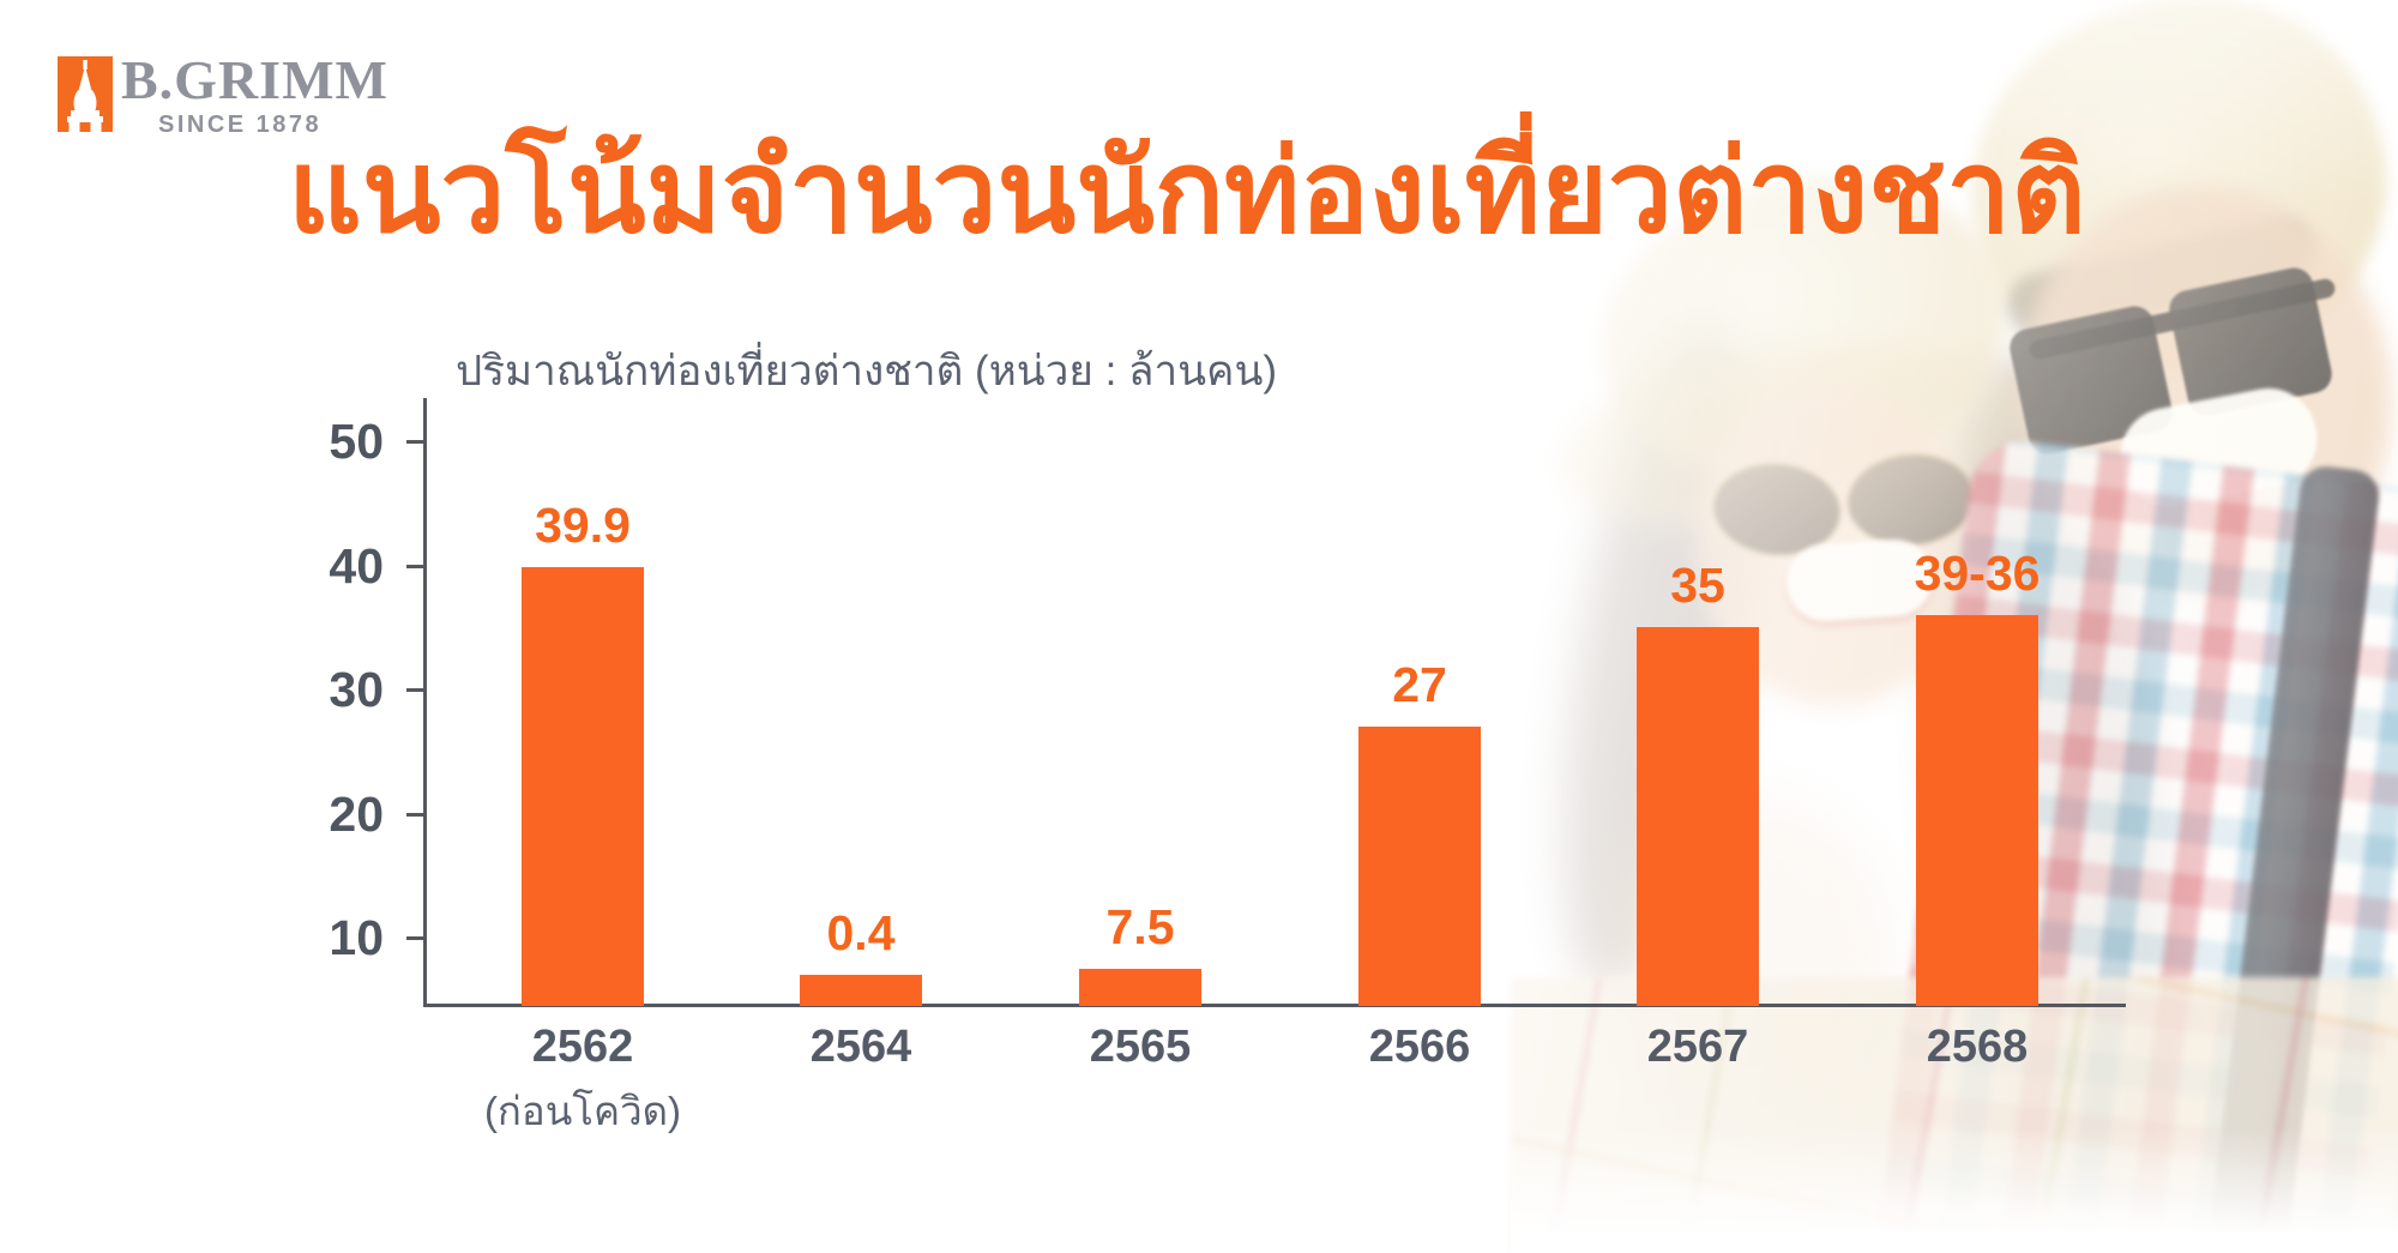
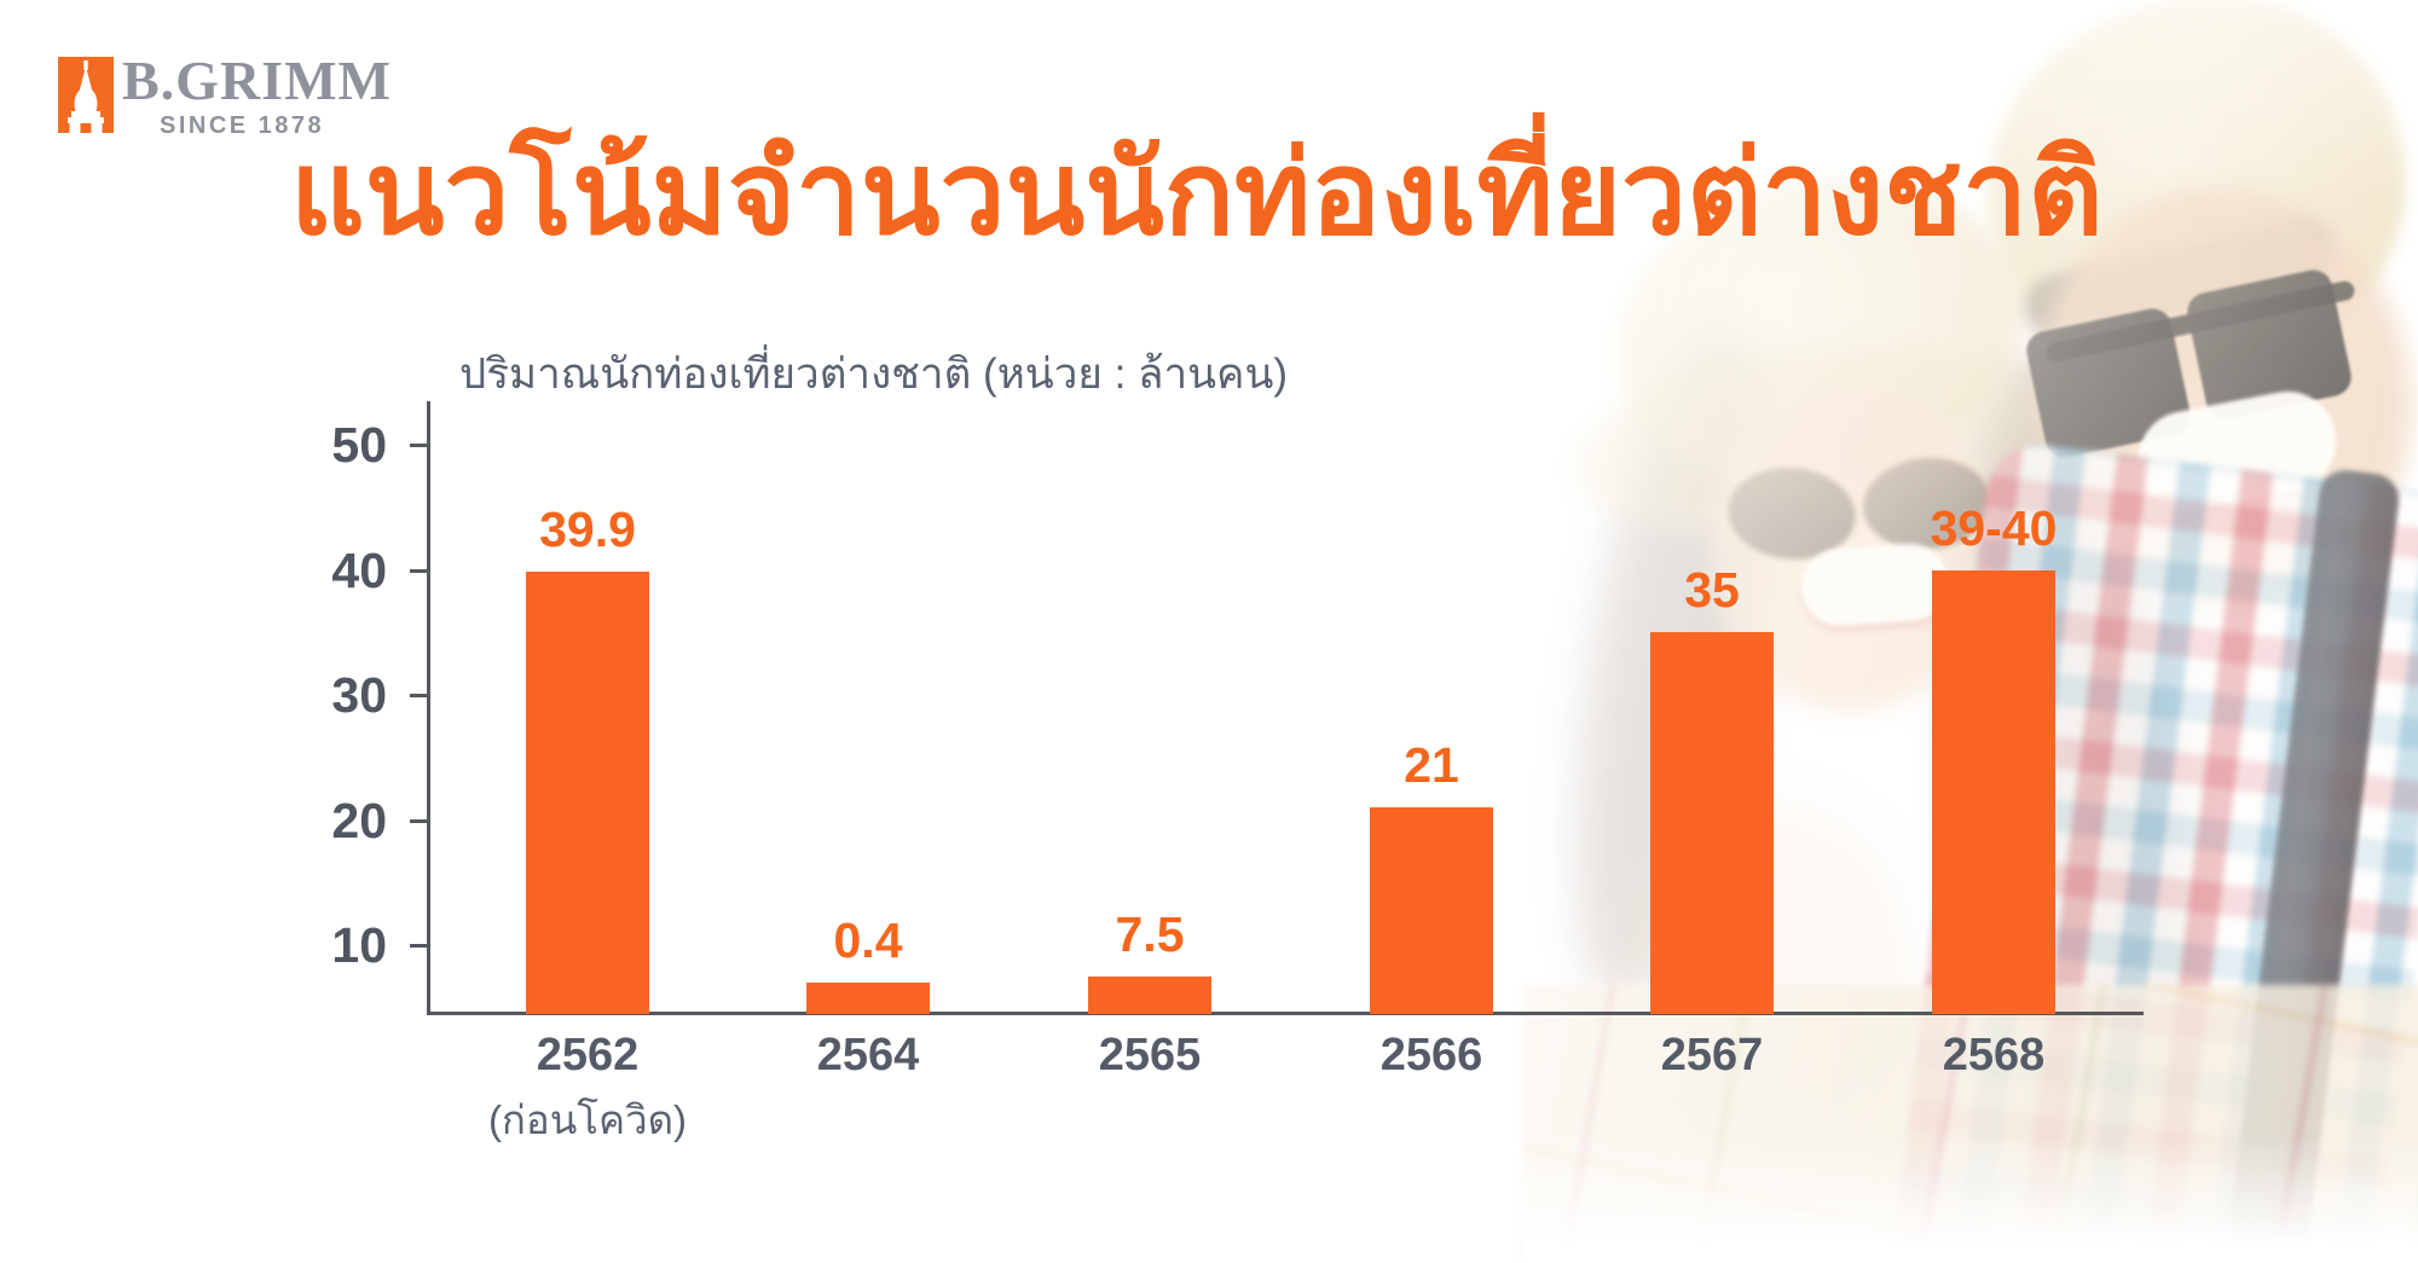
2566: 27 -> 21
2568: 36 -> 40
